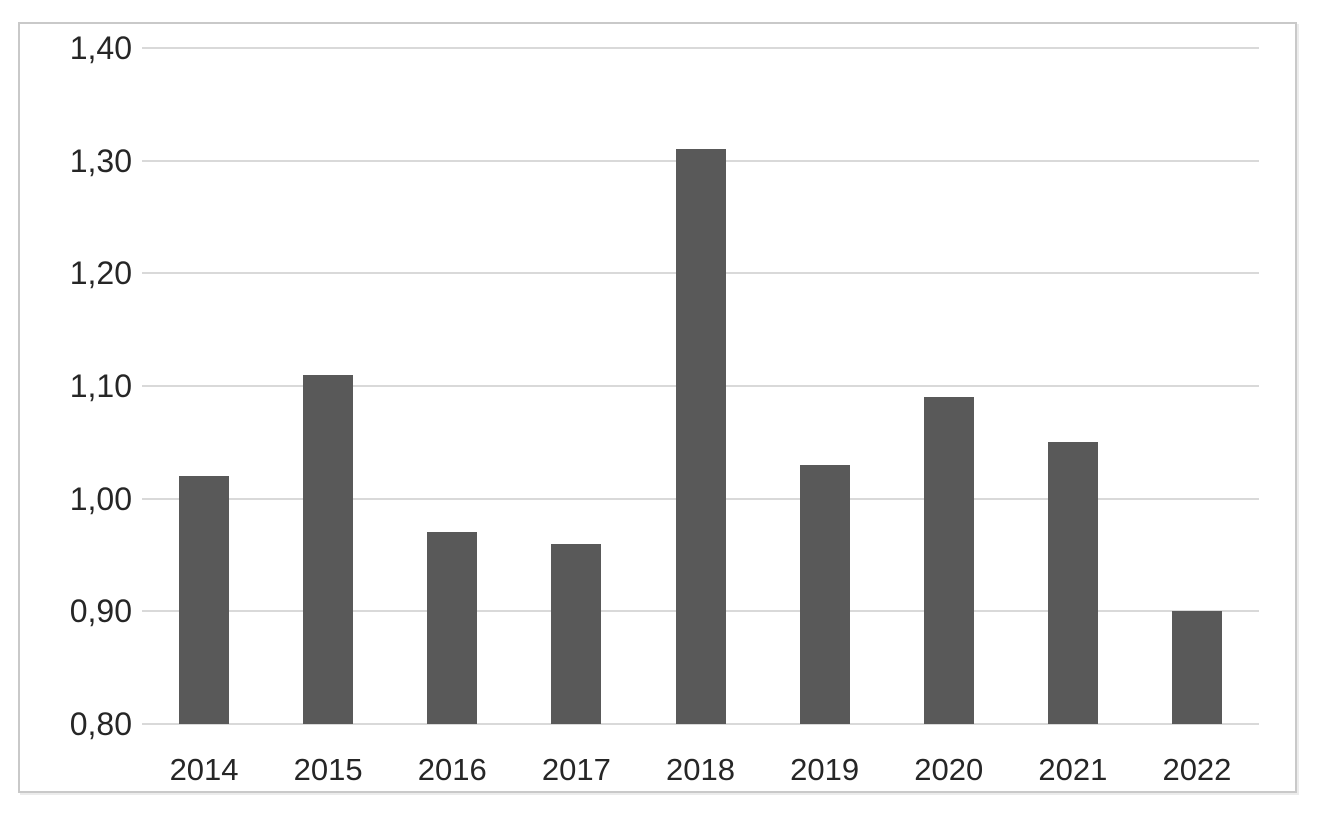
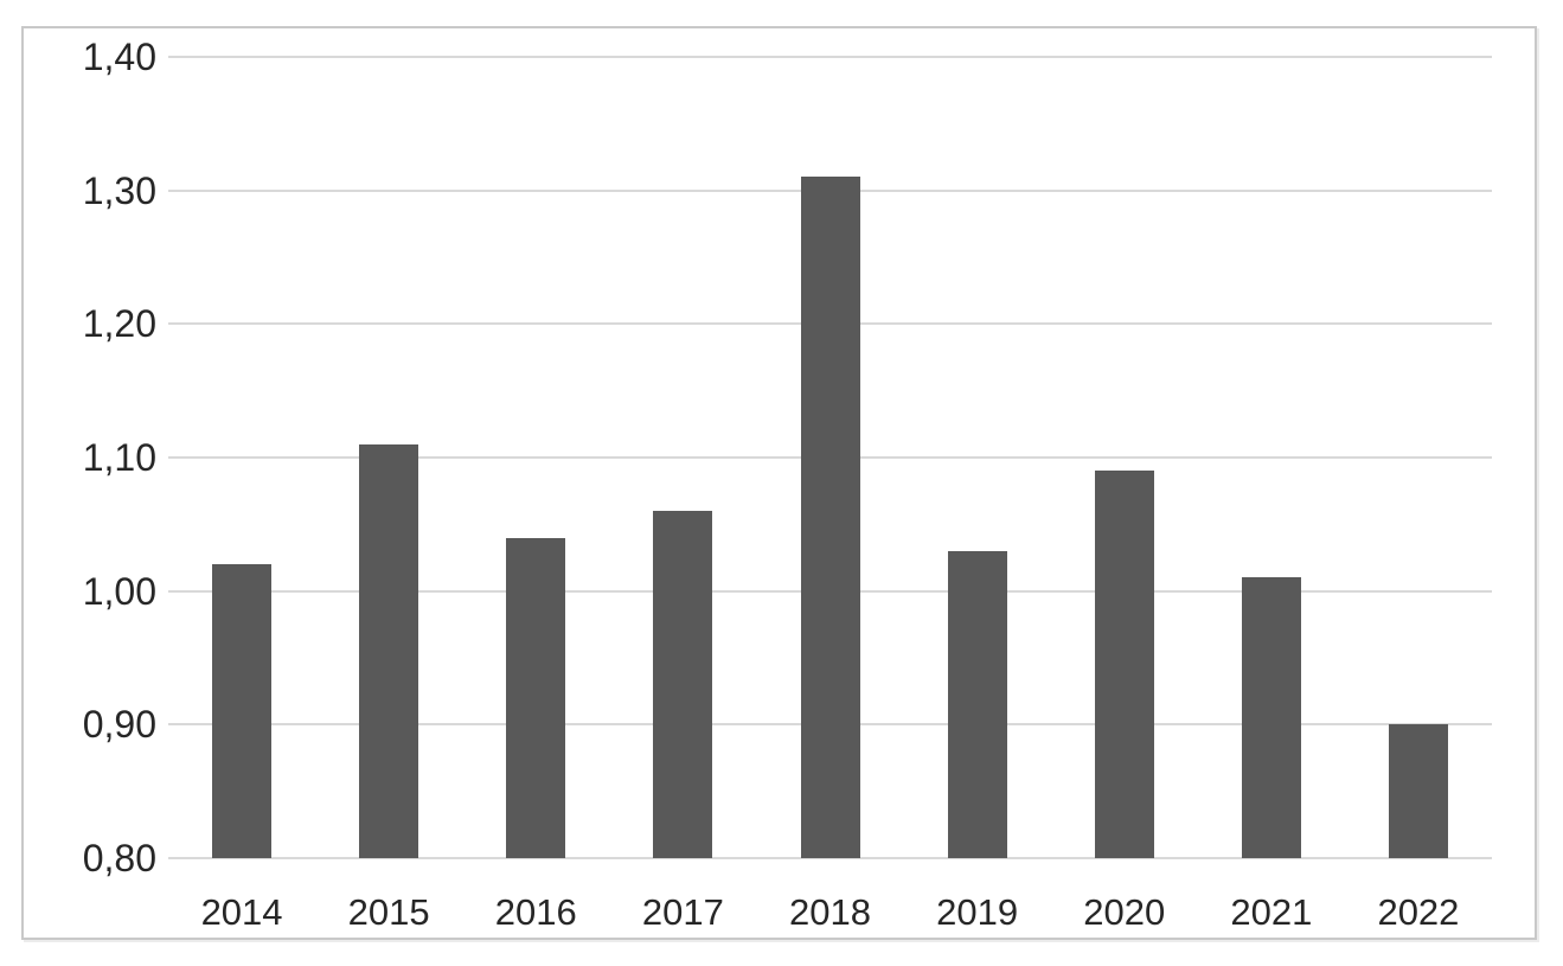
2016: 0,97 -> 1,04
2017: 0,96 -> 1,06
2021: 1,05 -> 1,01
